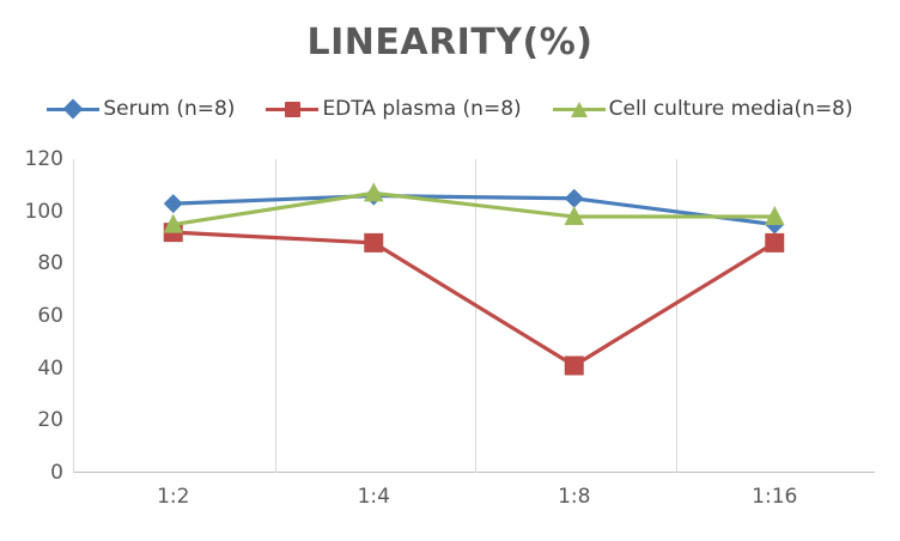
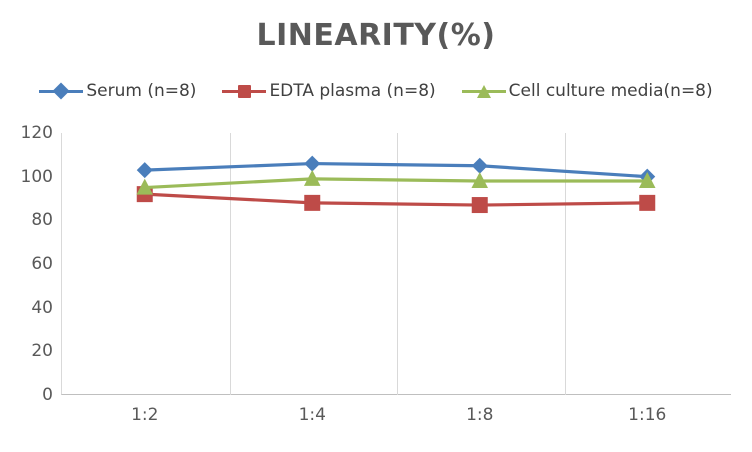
Cell culture media(n=8)/1:4: 107 -> 99
EDTA plasma (n=8)/1:8: 41 -> 87
Serum (n=8)/1:16: 95 -> 100
